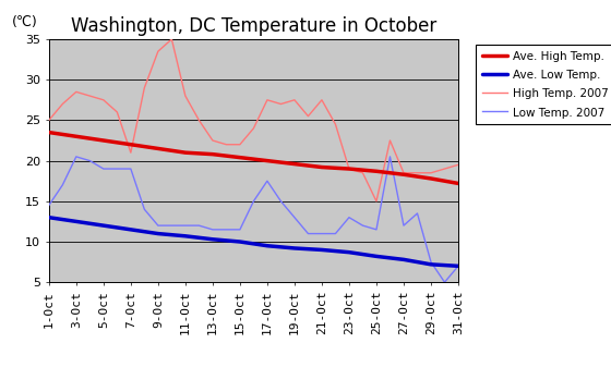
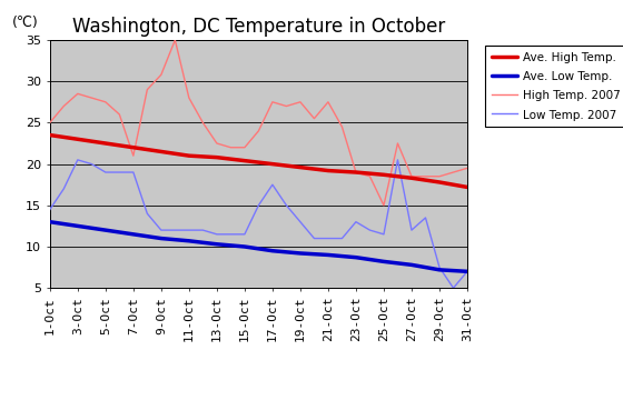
High Temp. 2007/9-Oct: 33.5 -> 30.8
